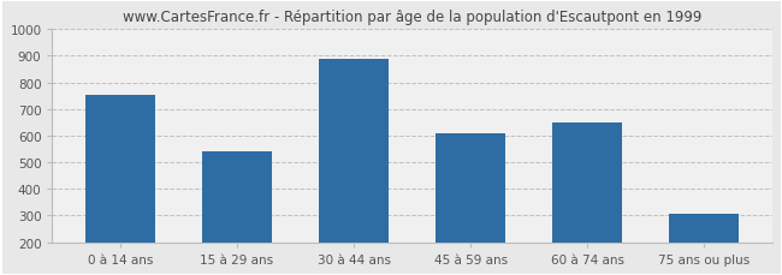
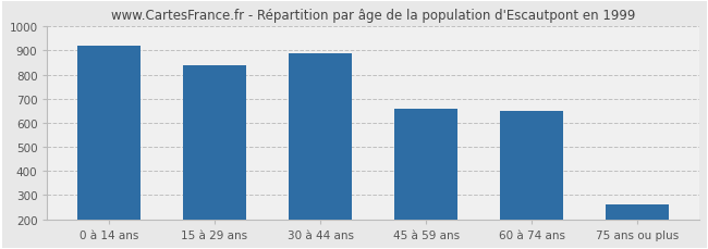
0 à 14 ans: 755 -> 920
15 à 29 ans: 540 -> 840
45 à 59 ans: 610 -> 657
75 ans ou plus: 305 -> 262
